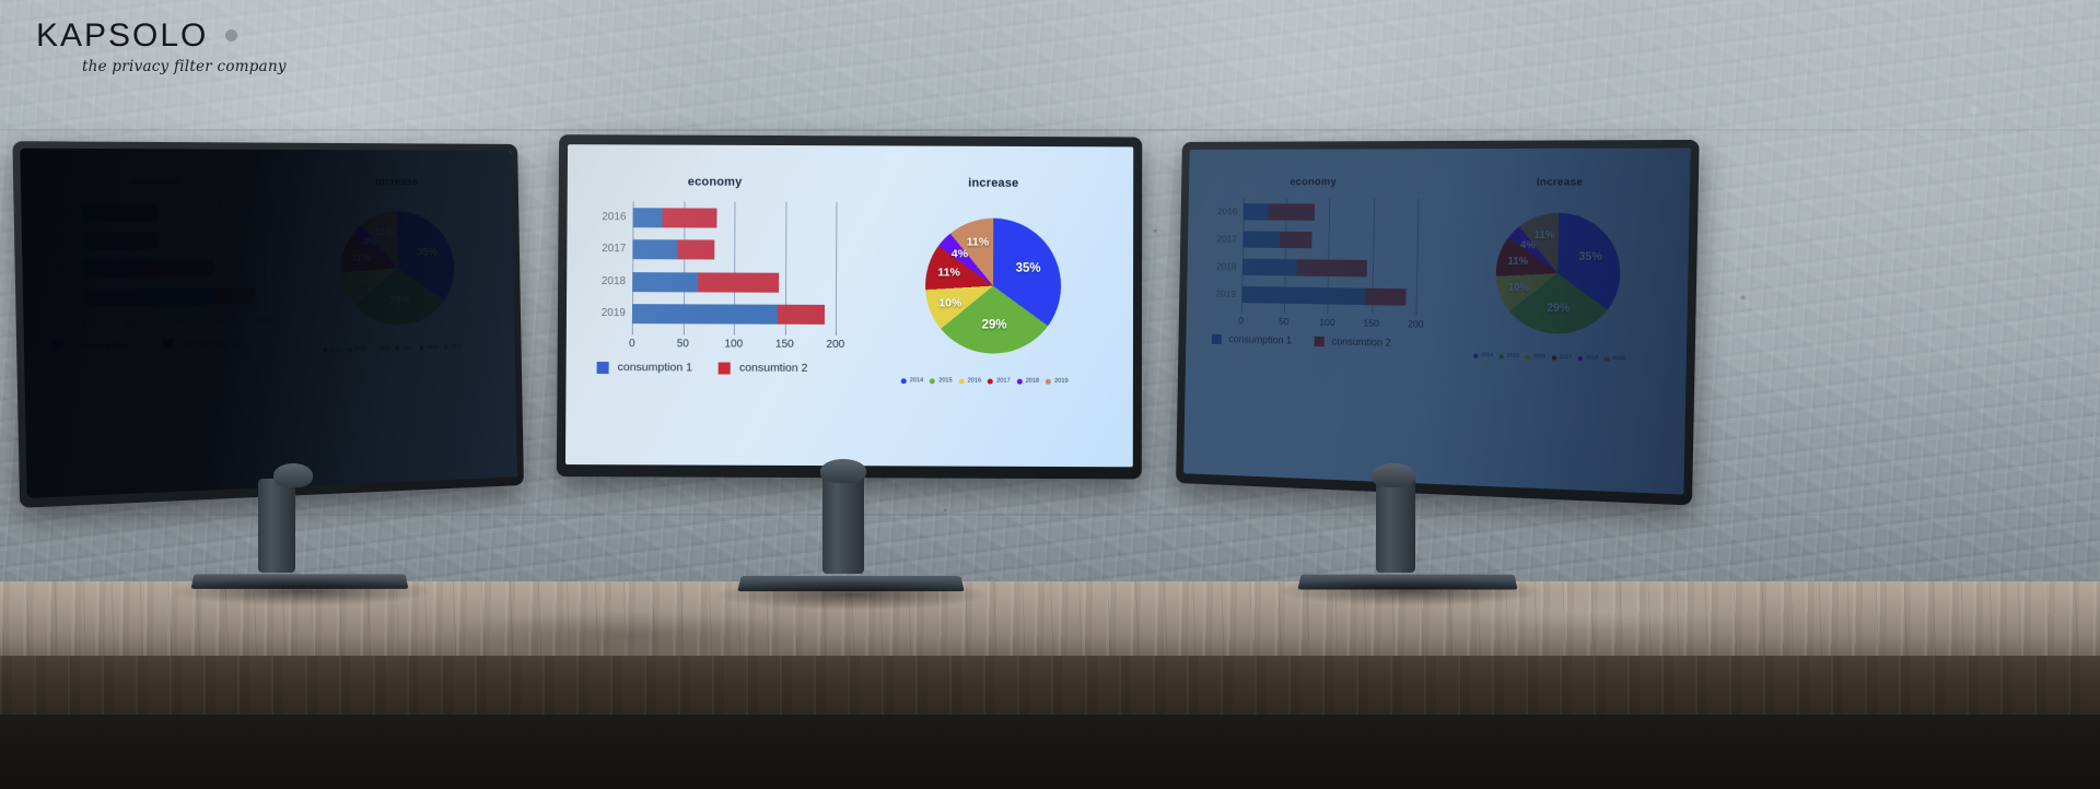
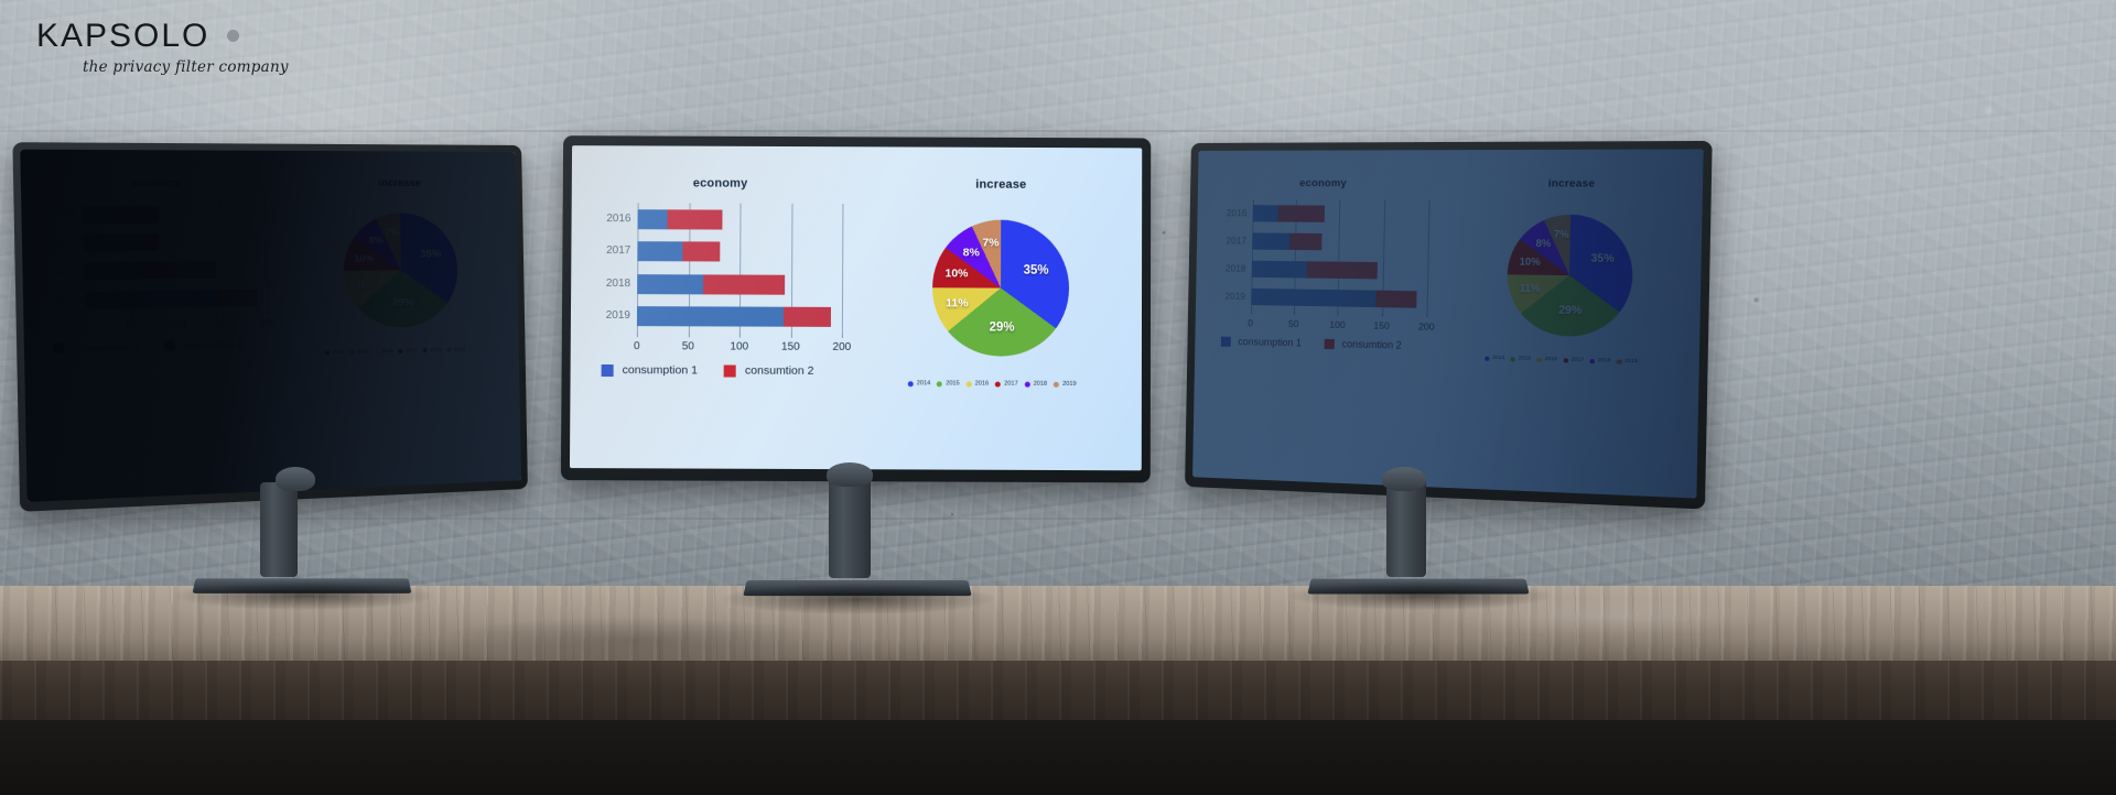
increase/2016: 10% -> 11%
increase/2017: 11% -> 10%
increase/2018: 4% -> 8%
increase/2019: 11% -> 7%
